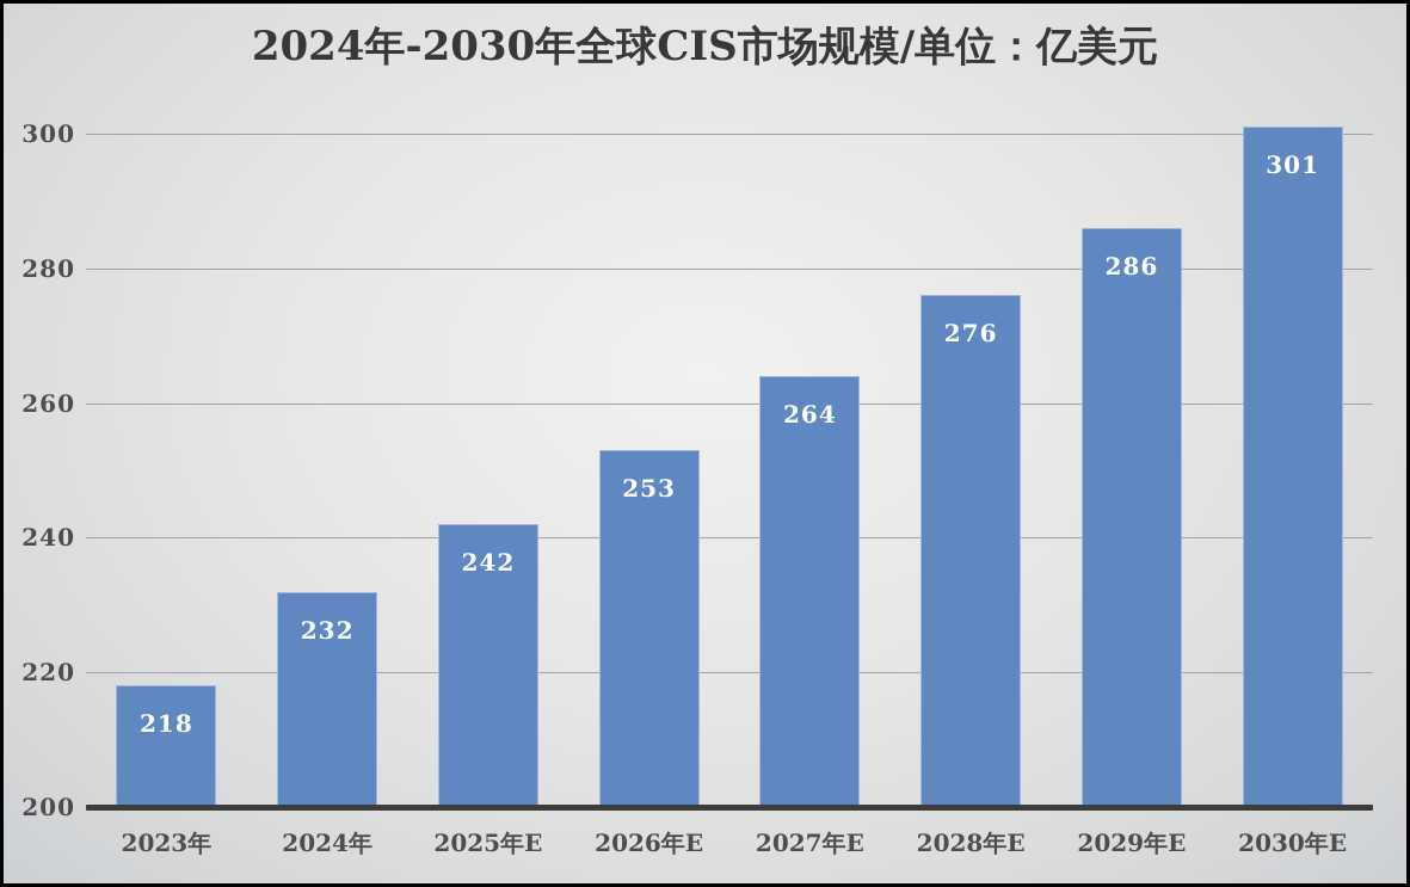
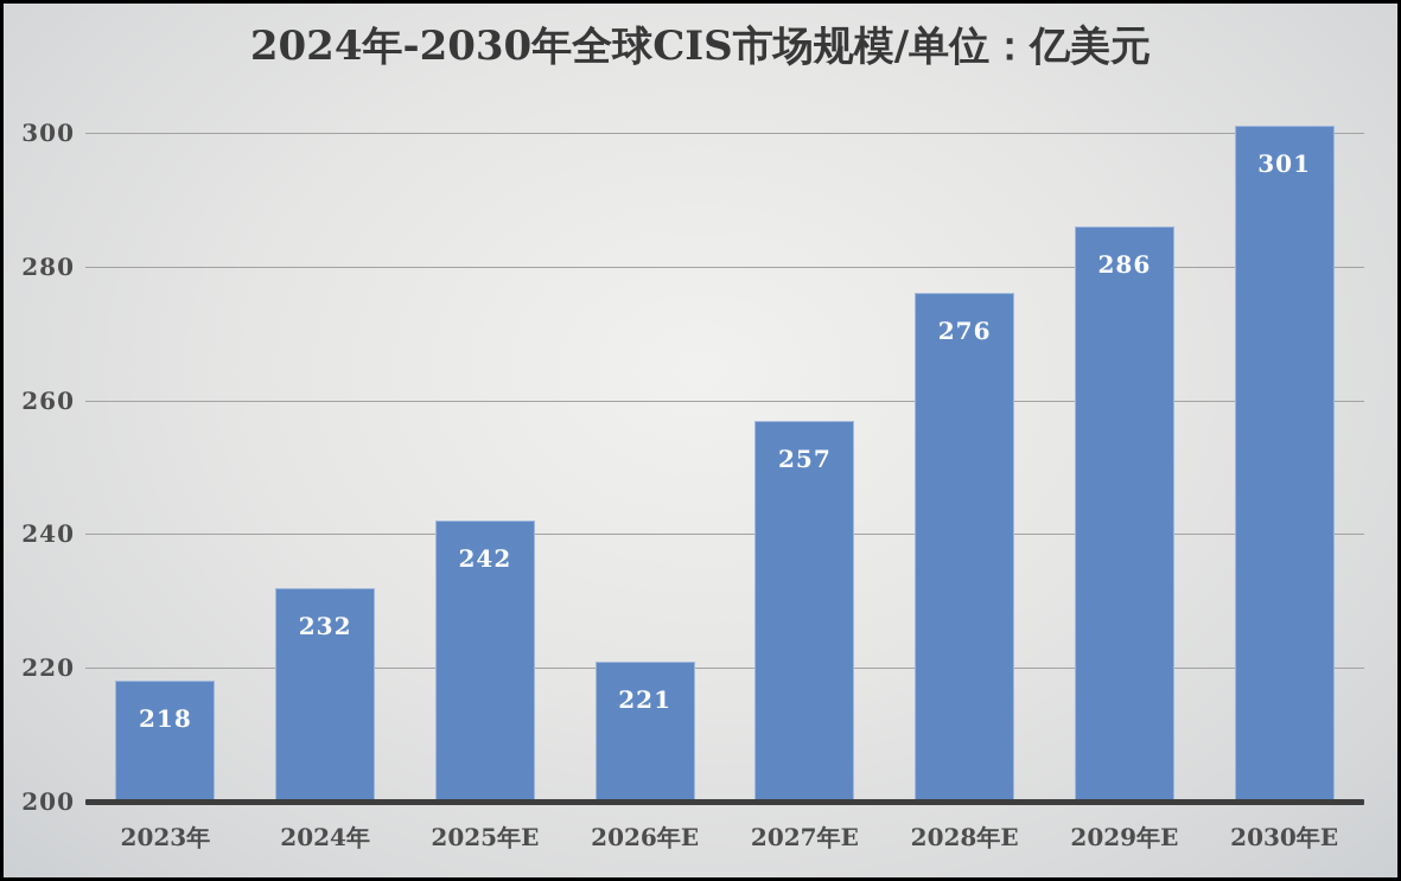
2026年E: 253 -> 221
2027年E: 264 -> 257
